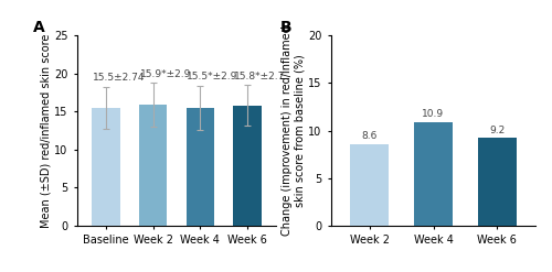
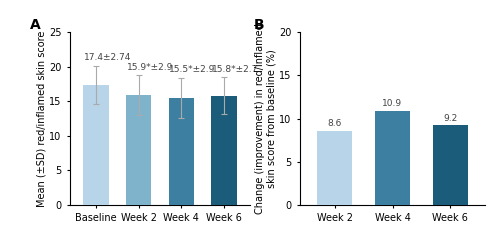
Baseline: 15.5 -> 17.4
